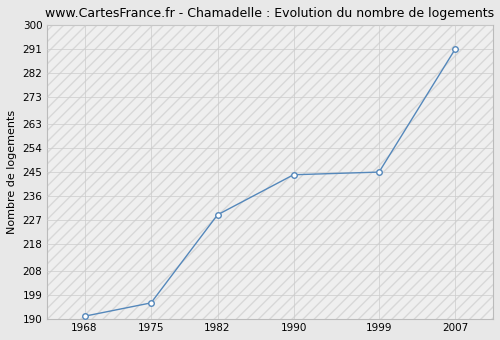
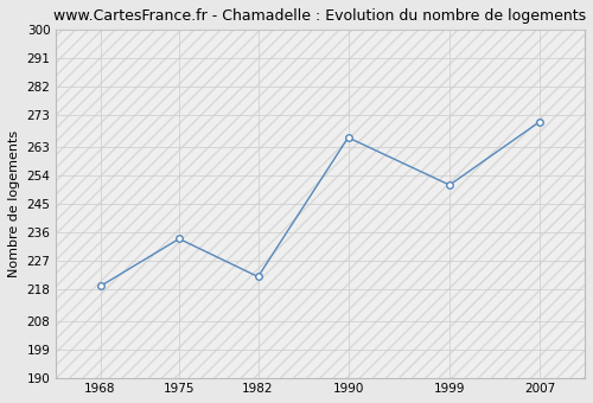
1968: 191 -> 219
1975: 196 -> 234
1982: 229 -> 222
1990: 244 -> 266
1999: 245 -> 251
2007: 291 -> 271
